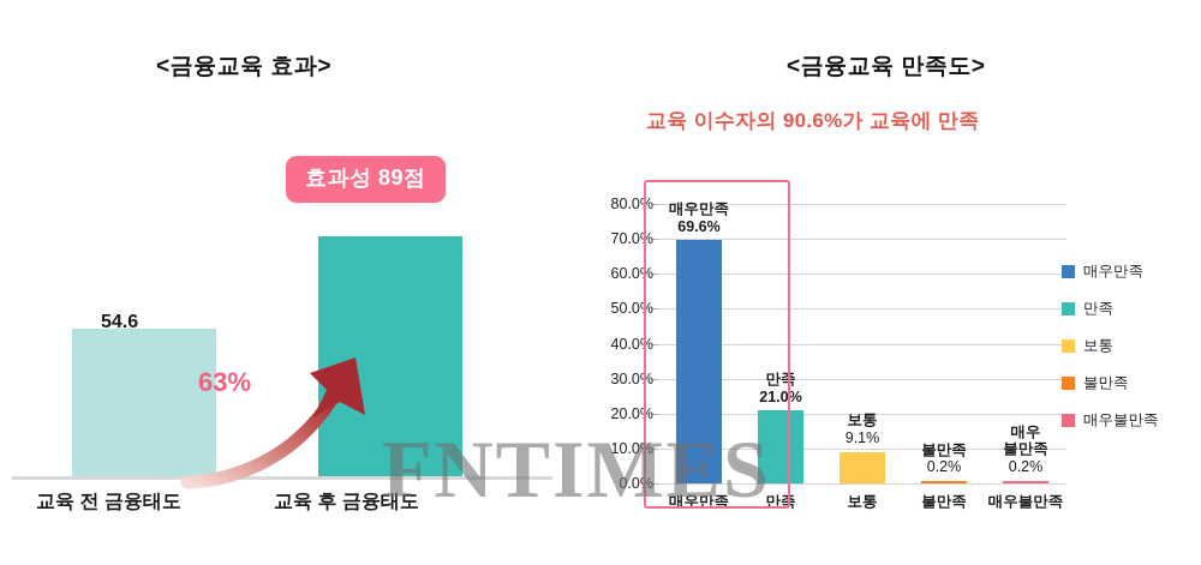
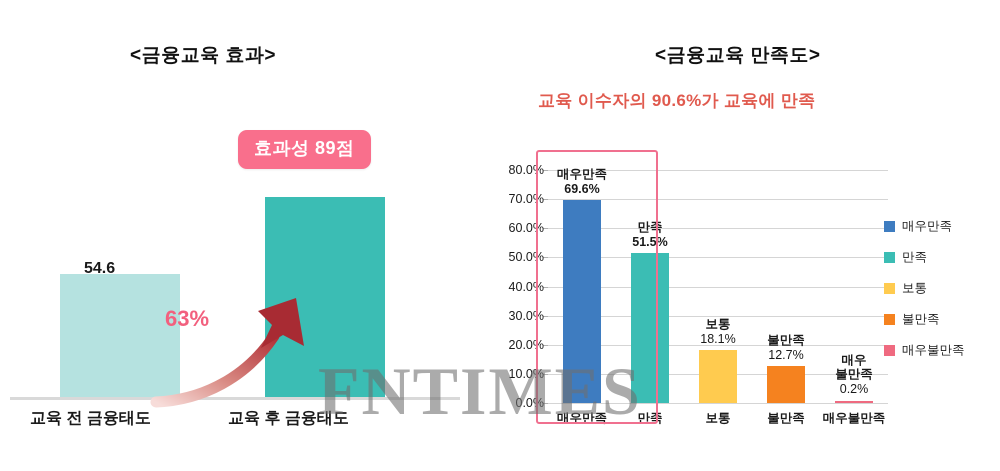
<금융교육 만족도>/만족: 21.0% -> 51.5%
<금융교육 만족도>/보통: 9.1% -> 18.1%
<금융교육 만족도>/불만족: 0.2% -> 12.7%
